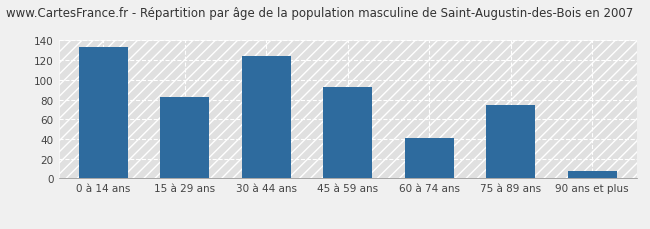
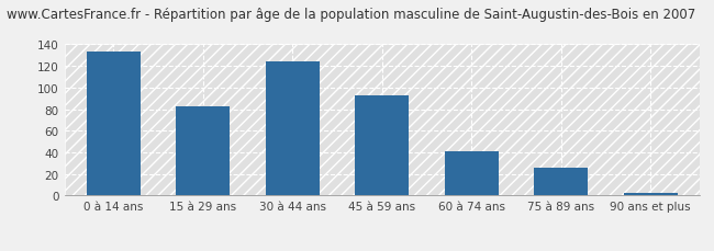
75 à 89 ans: 74 -> 26
90 ans et plus: 8 -> 2
